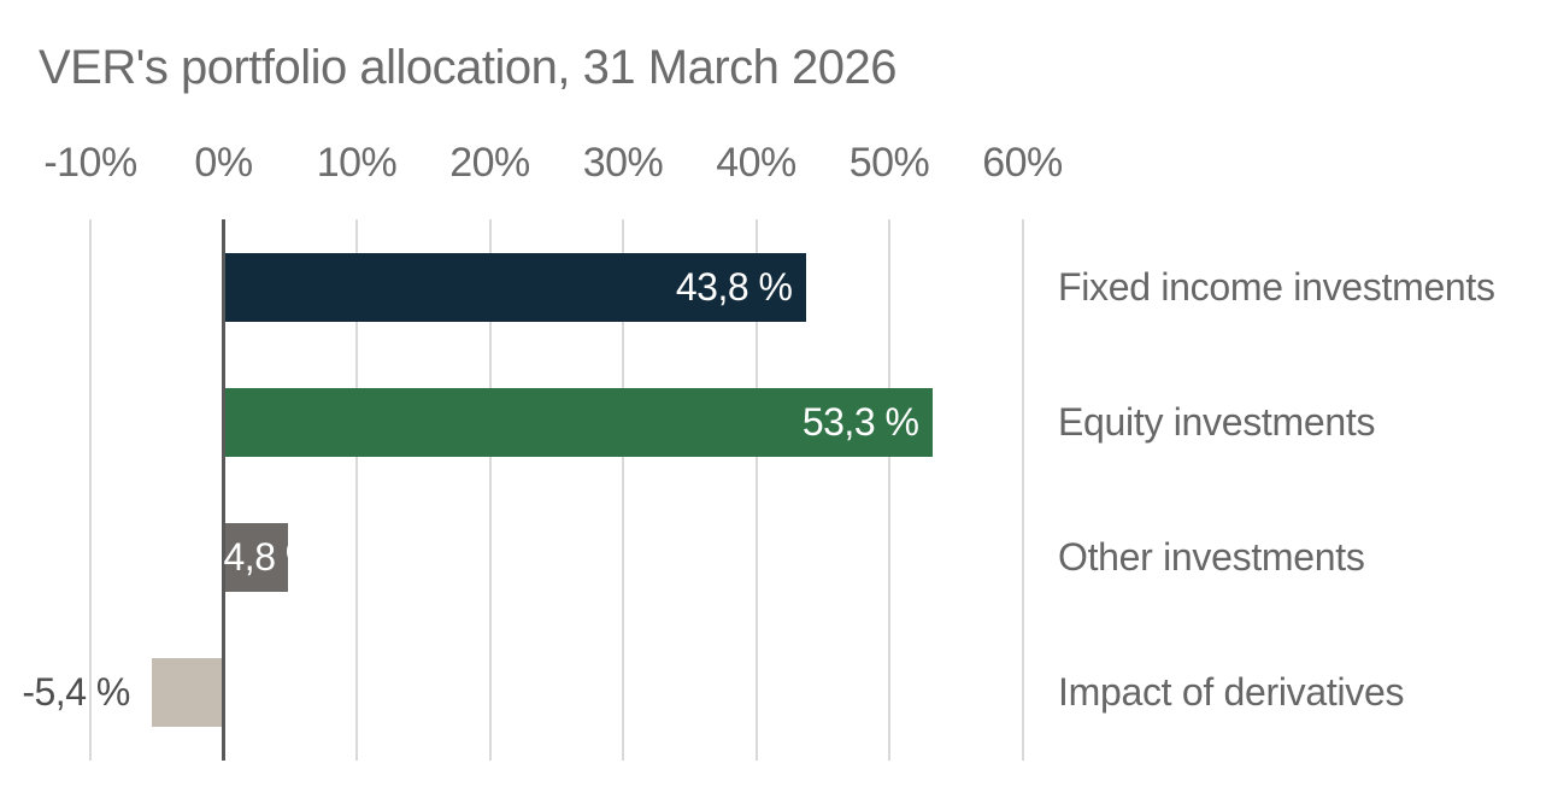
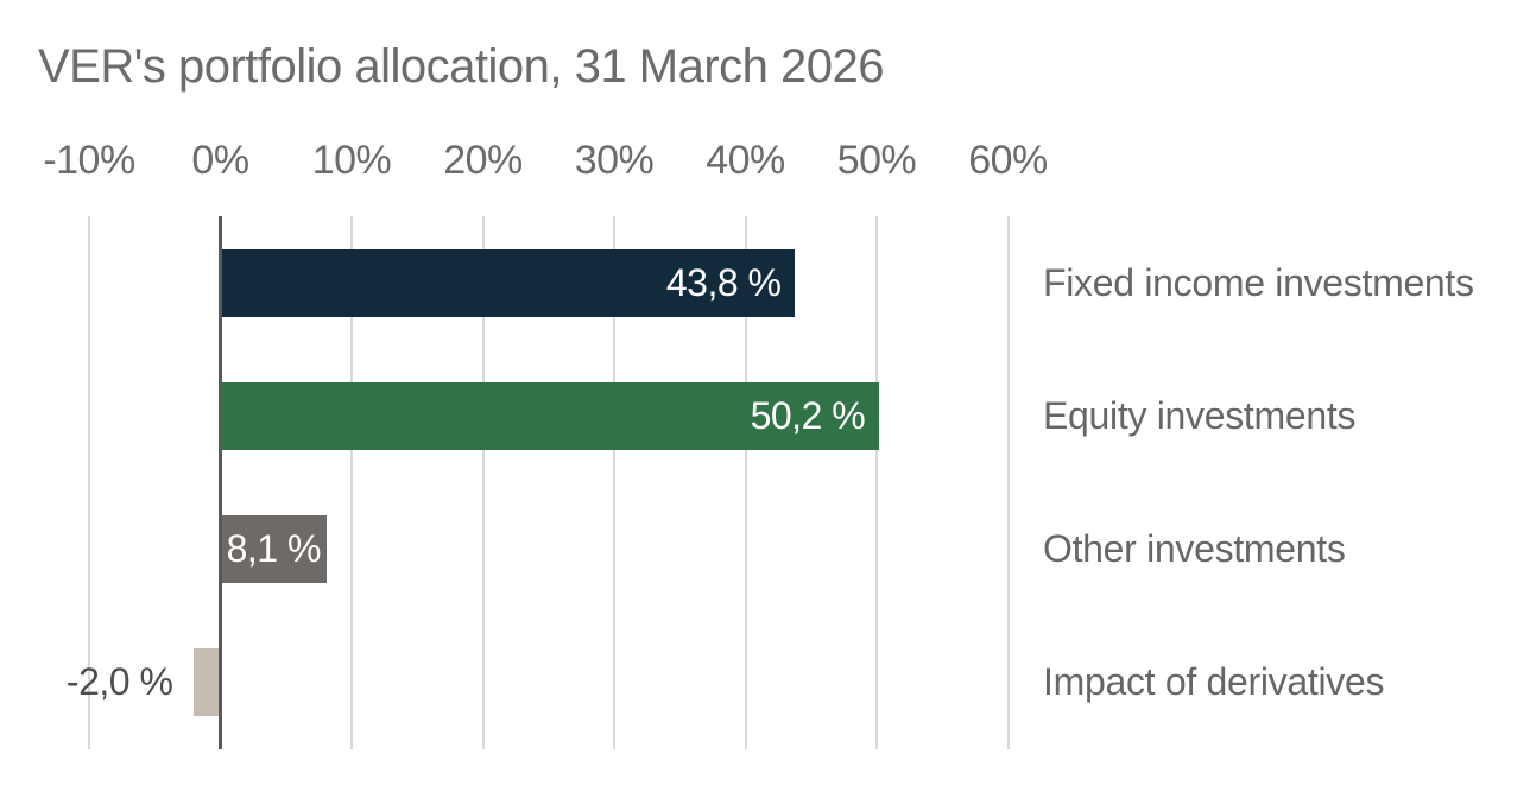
Equity investments: 53,3 -> 50,2
Other investments: 4,8 -> 8,1
Impact of derivatives: -5,4 -> -2,0
